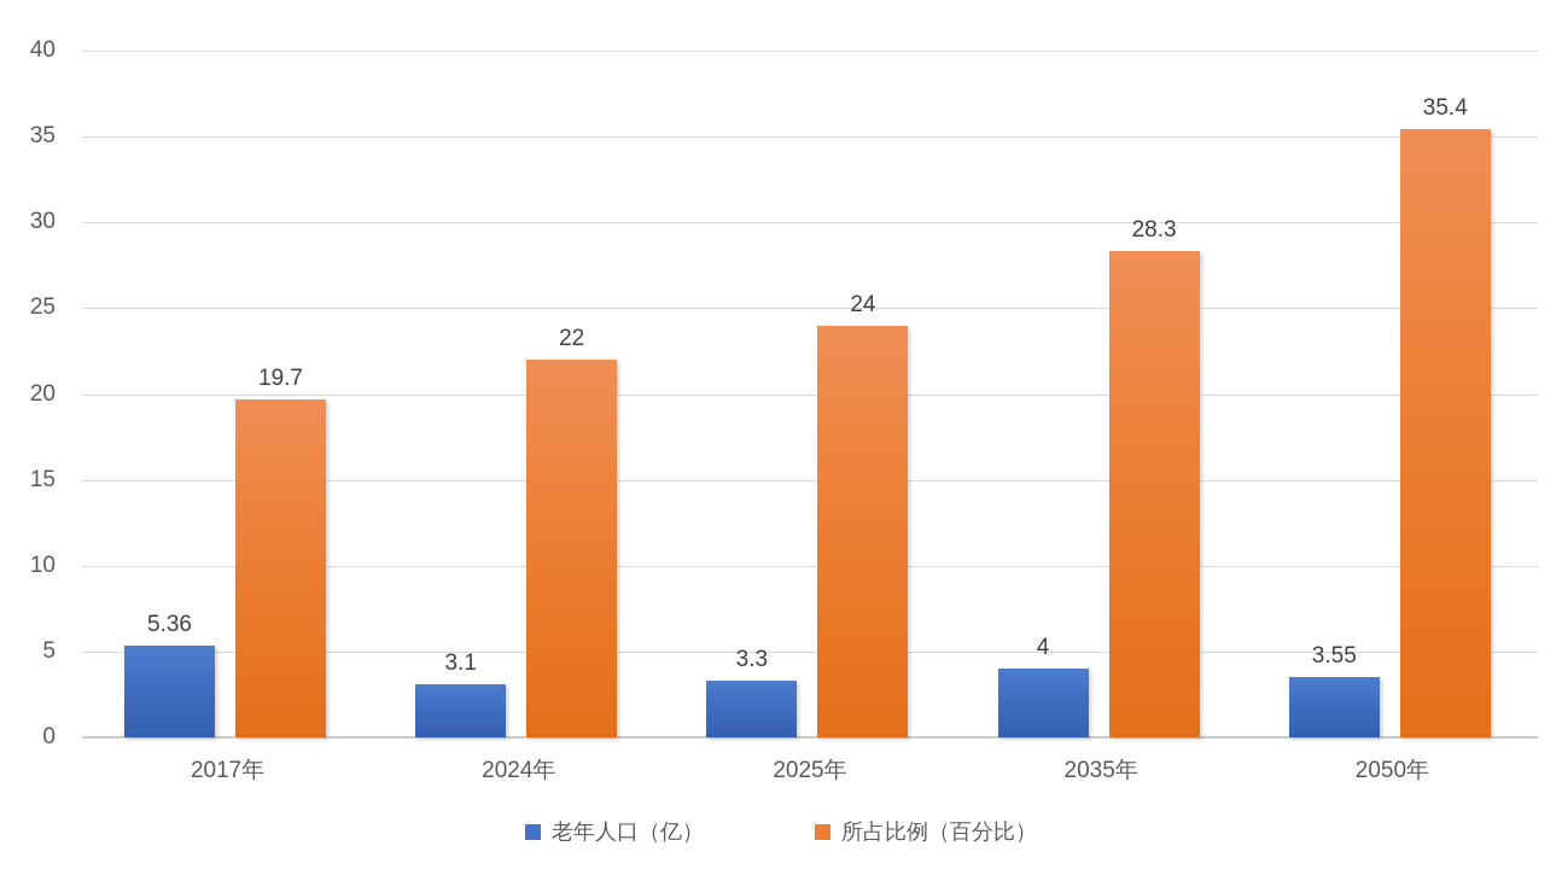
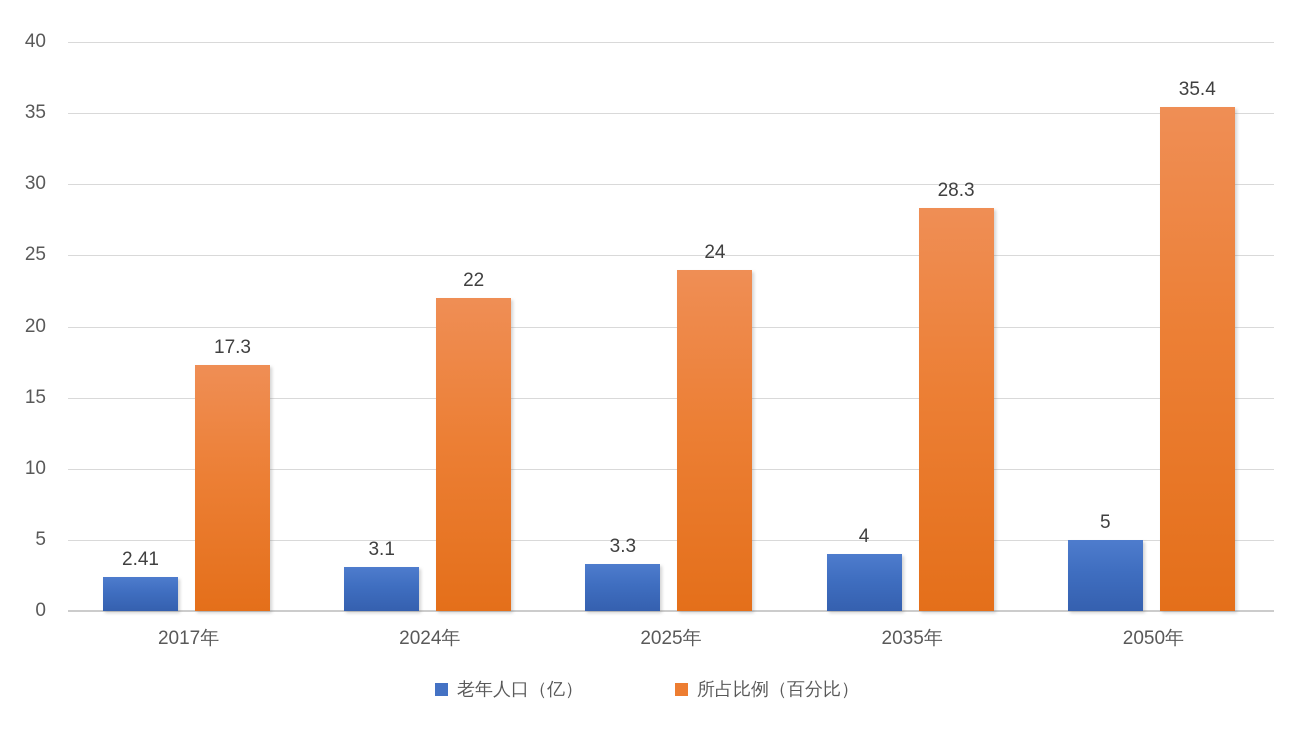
老年人口（亿）/2017年: 5.36 -> 2.41
所占比例（百分比）/2017年: 19.7 -> 17.3
老年人口（亿）/2050年: 3.55 -> 5
